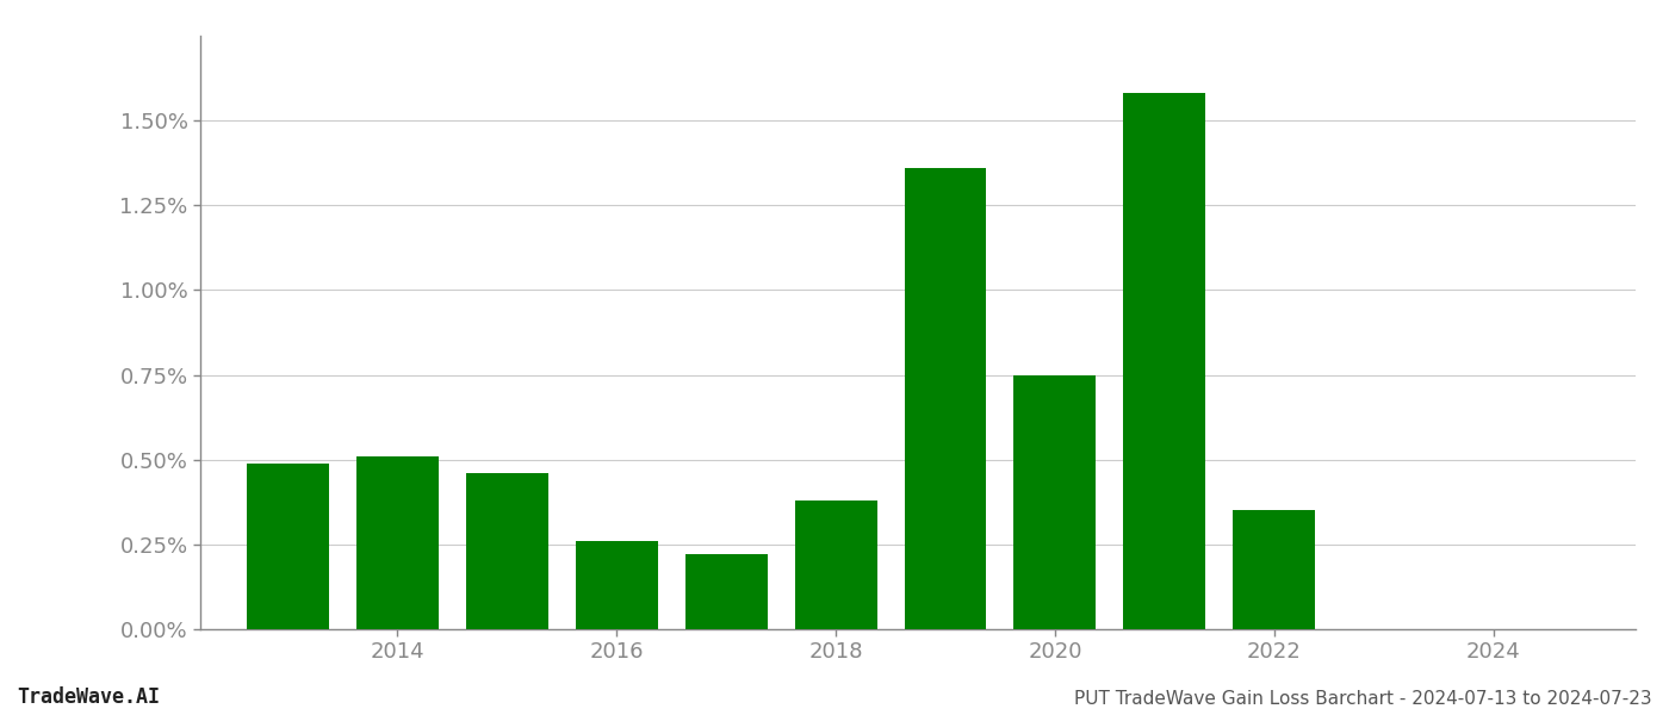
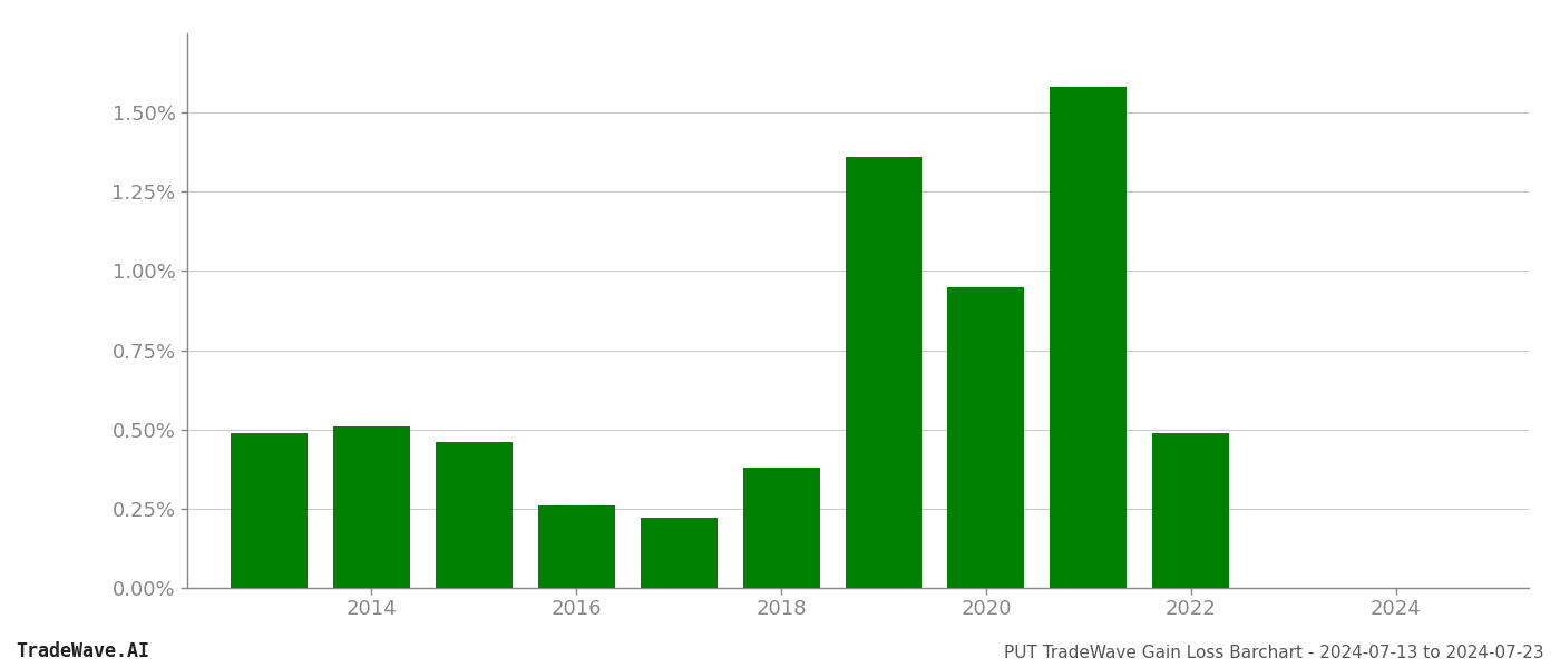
2020: 0.75% -> 0.95%
2022: 0.35% -> 0.49%
